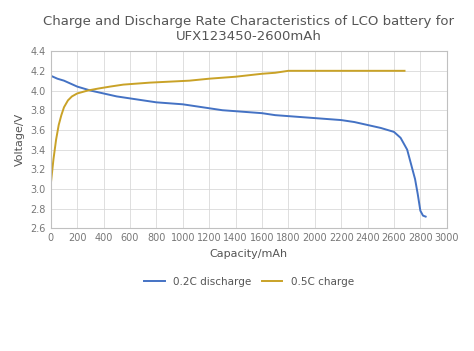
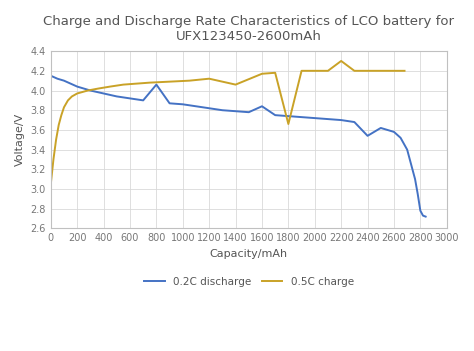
0.2C discharge/800: 3.88 -> 4.06
0.5C charge/1400: 4.14 -> 4.06
0.2C discharge/1600: 3.77 -> 3.84
0.5C charge/1800: 4.20 -> 3.66
0.5C charge/2200: 4.20 -> 4.30
0.2C discharge/2400: 3.65 -> 3.54
